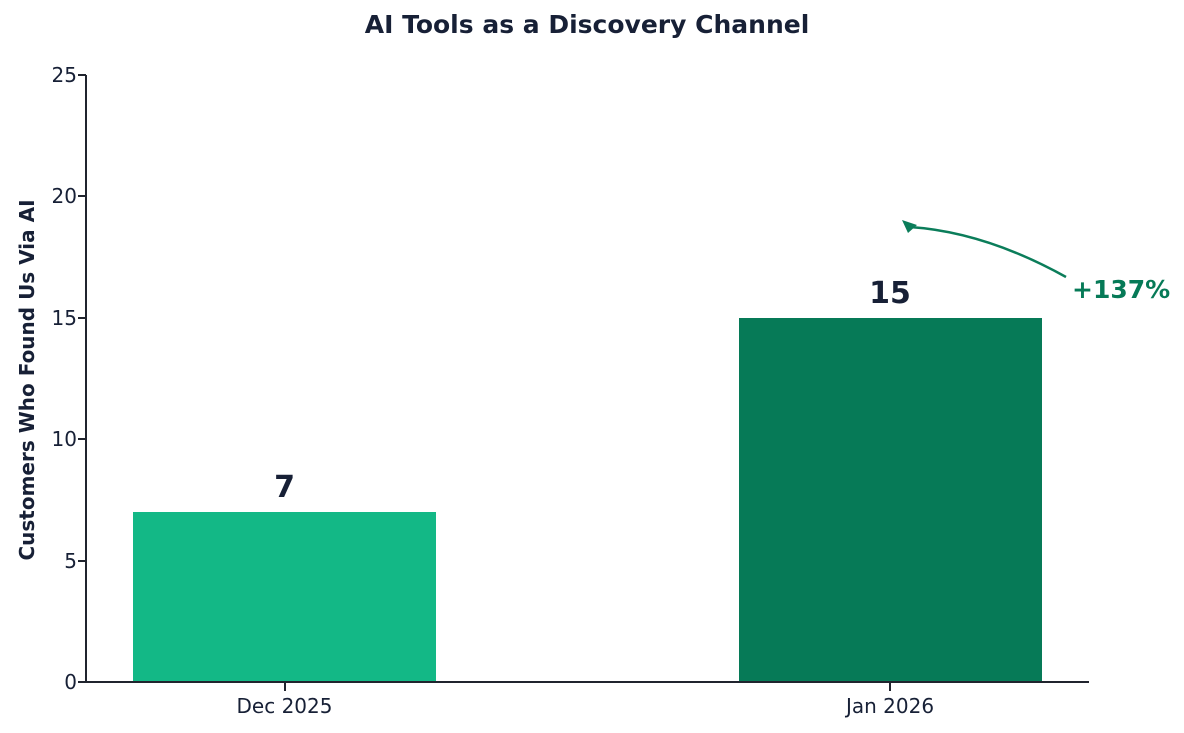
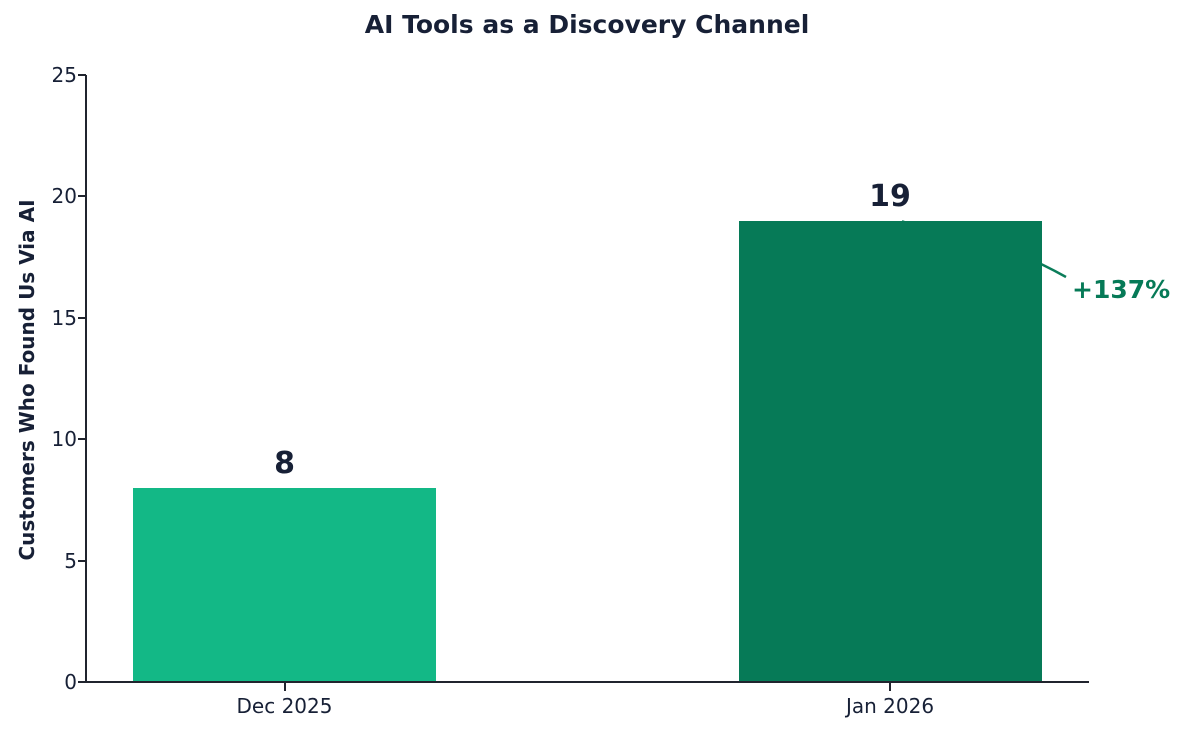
Dec 2025: 7 -> 8
Jan 2026: 15 -> 19
